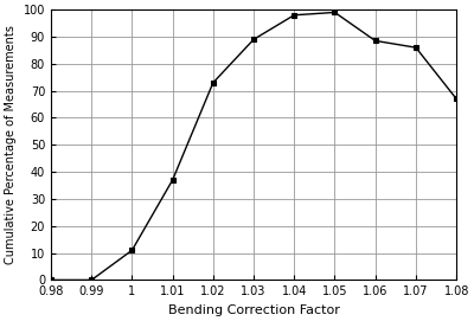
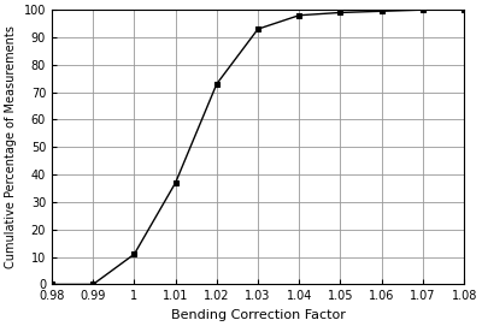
1.03: 89.0 -> 93.0
1.06: 88.5 -> 99.5
1.07: 86.0 -> 100.0
1.08: 67.0 -> 100.0
